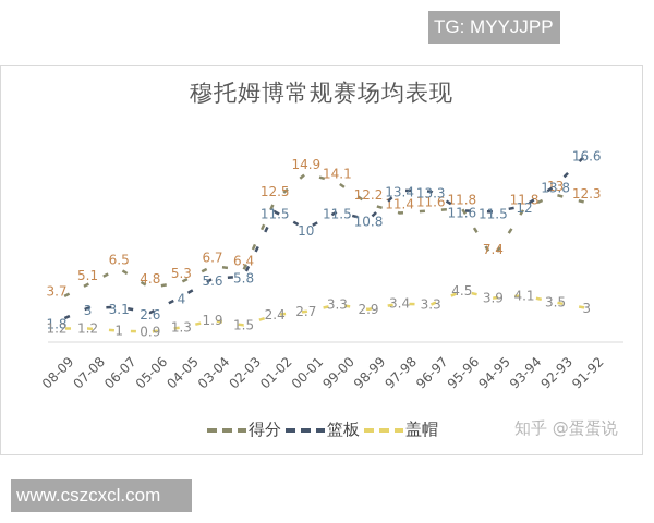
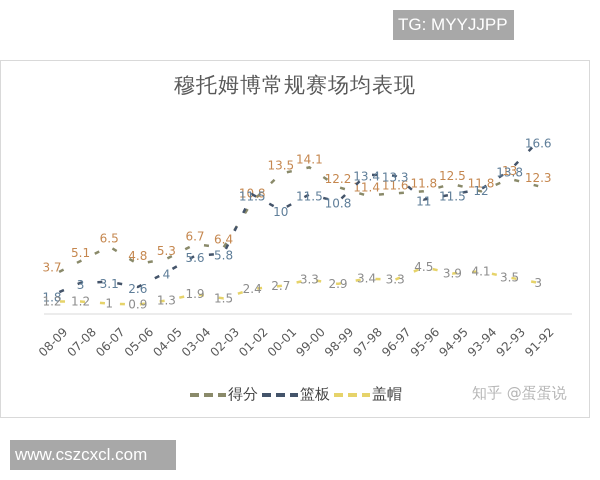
得分/01-02: 12.5 -> 10.8
得分/00-01: 14.9 -> 13.5
篮板/95-96: 11.6 -> 11
得分/94-95: 7.4 -> 12.5
